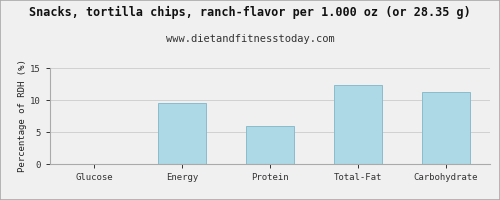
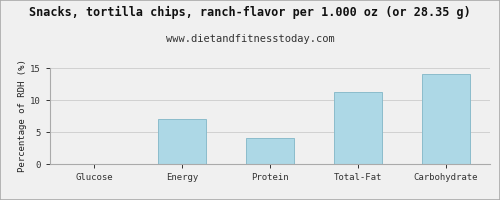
Energy: 9.6 -> 7.1
Protein: 6.0 -> 4.0
Total-Fat: 12.4 -> 11.2
Carbohydrate: 11.2 -> 14.0
